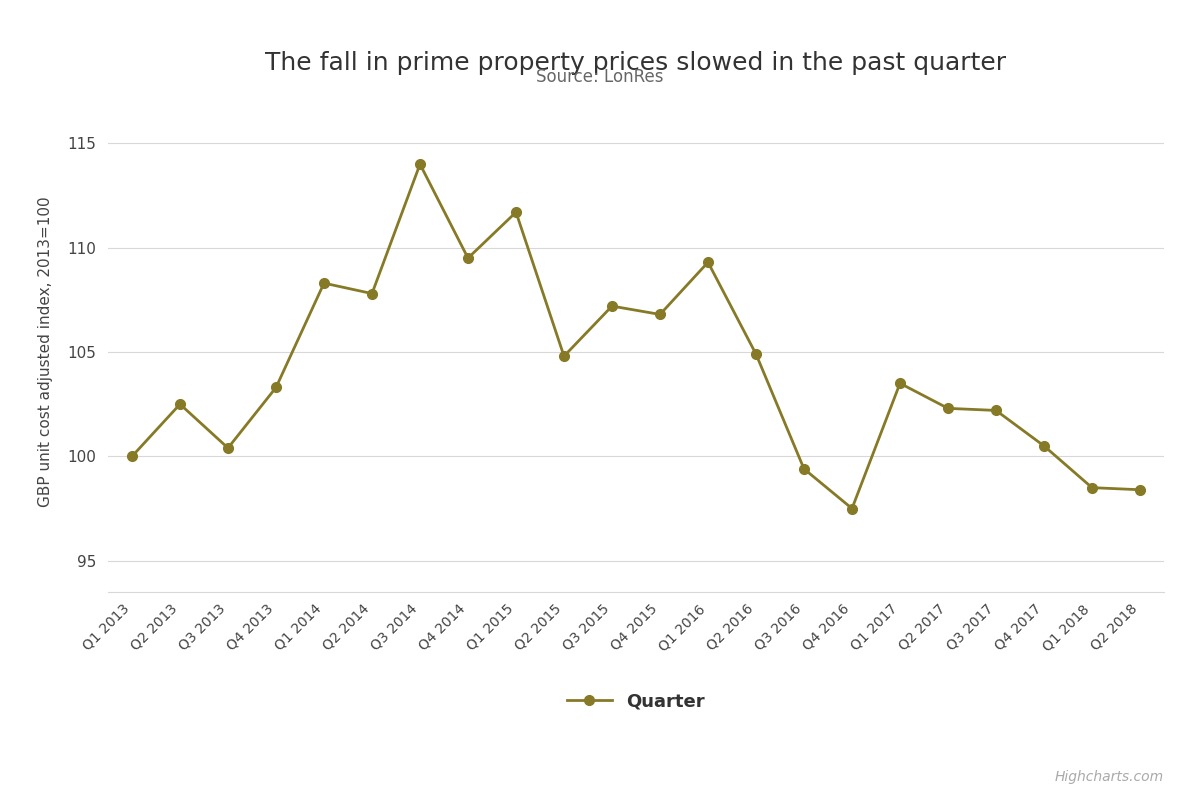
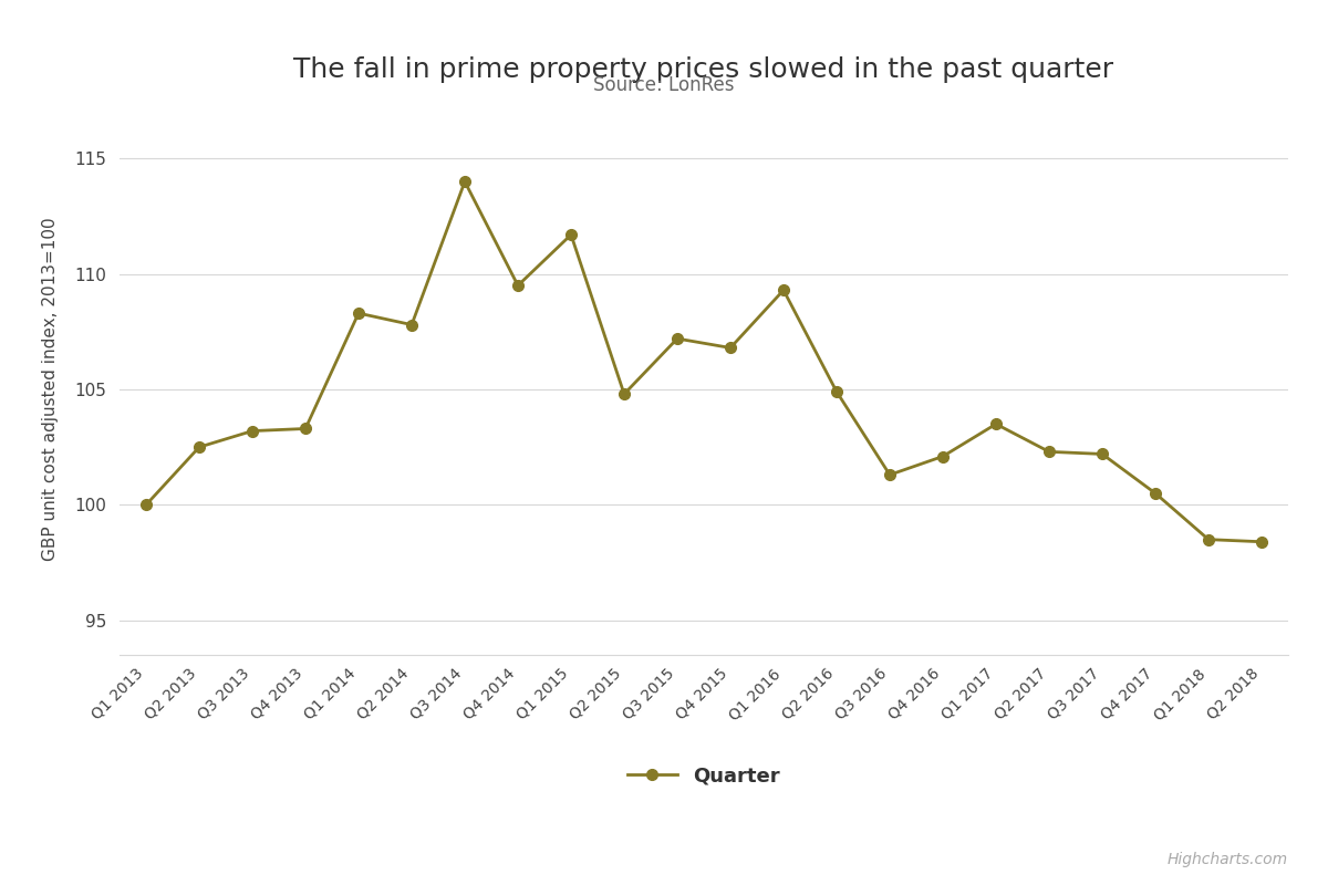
Q3 2013: 100.4 -> 103.2
Q3 2016: 99.4 -> 101.3
Q4 2016: 97.5 -> 102.1
